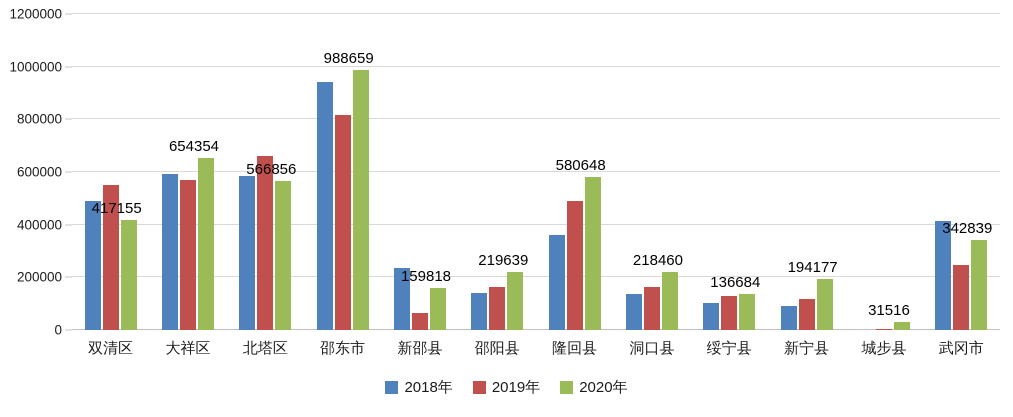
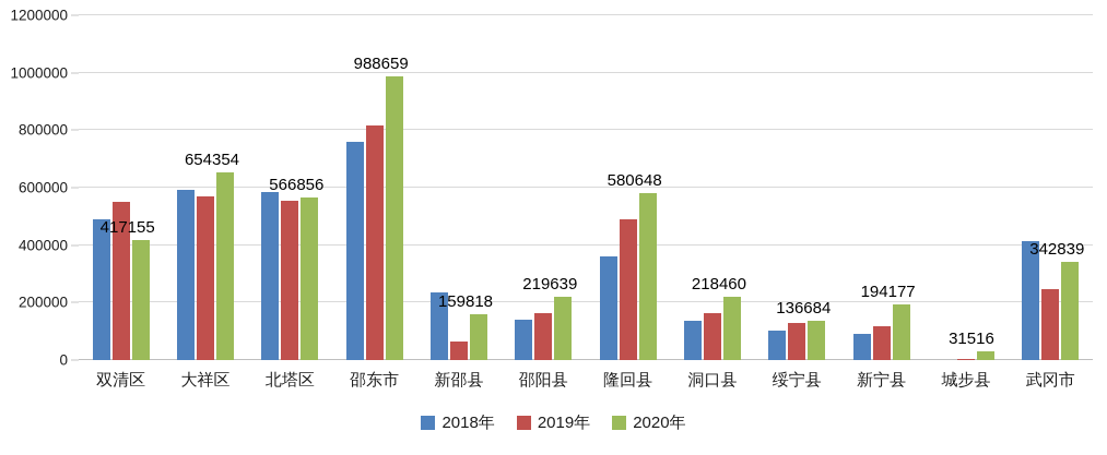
2019年/北塔区: 660000 -> 560000
2018年/邵东市: 940000 -> 760000
